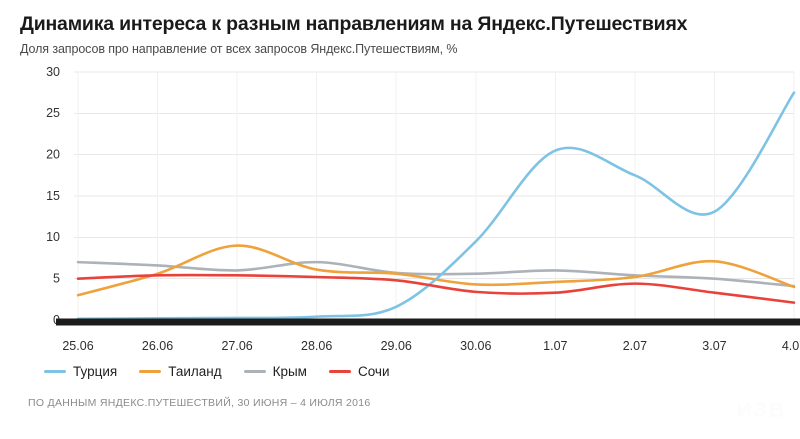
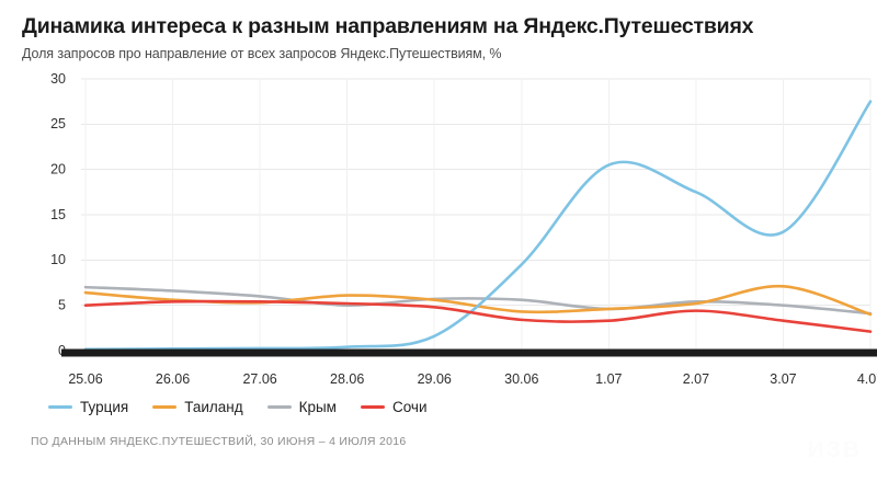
Таиланд/25.06: 3 -> 6
Таиланд/27.06: 9 -> 5
Крым/28.06: 7 -> 5
Крым/1.07: 6 -> 5
